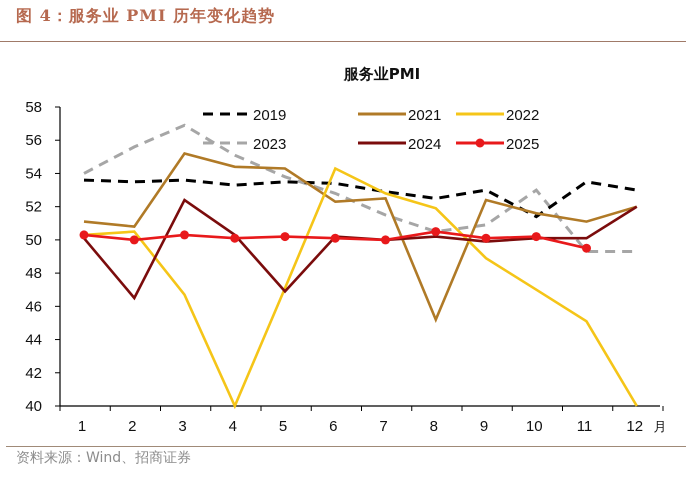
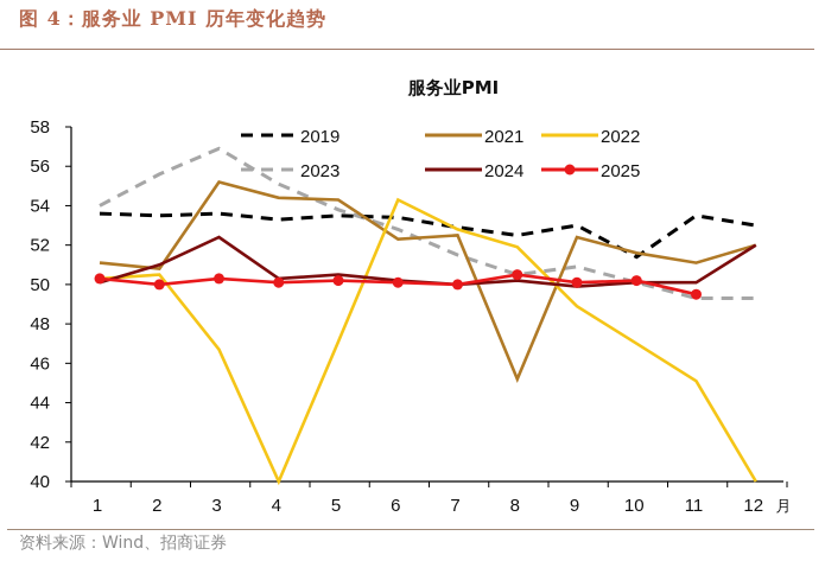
2024/2: 46.5 -> 51.0
2024/5: 46.9 -> 50.5
2023/10: 53.0 -> 50.1
